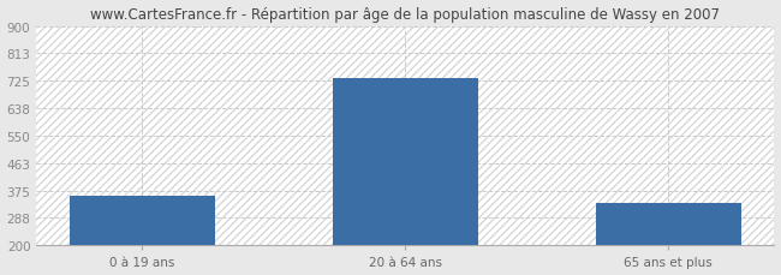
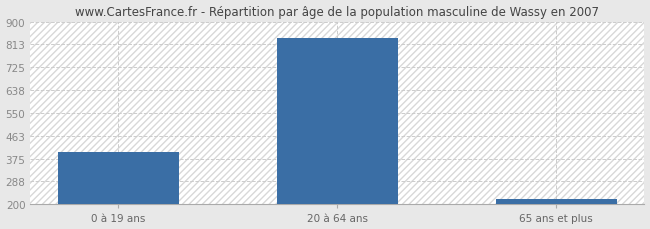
0 à 19 ans: 360 -> 400
20 à 64 ans: 735 -> 838
65 ans et plus: 335 -> 222
